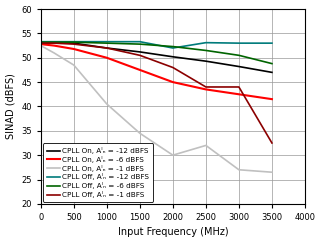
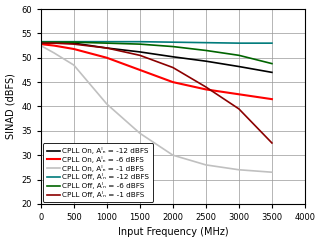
CPLL Off, Aᴵₙ = -12 dBFS/2000: 52.0 -> 53.2
CPLL On, Aᴵₙ = -1 dBFS/2500: 32.0 -> 28.0
CPLL Off, Aᴵₙ = -1 dBFS/3000: 44.0 -> 39.5
